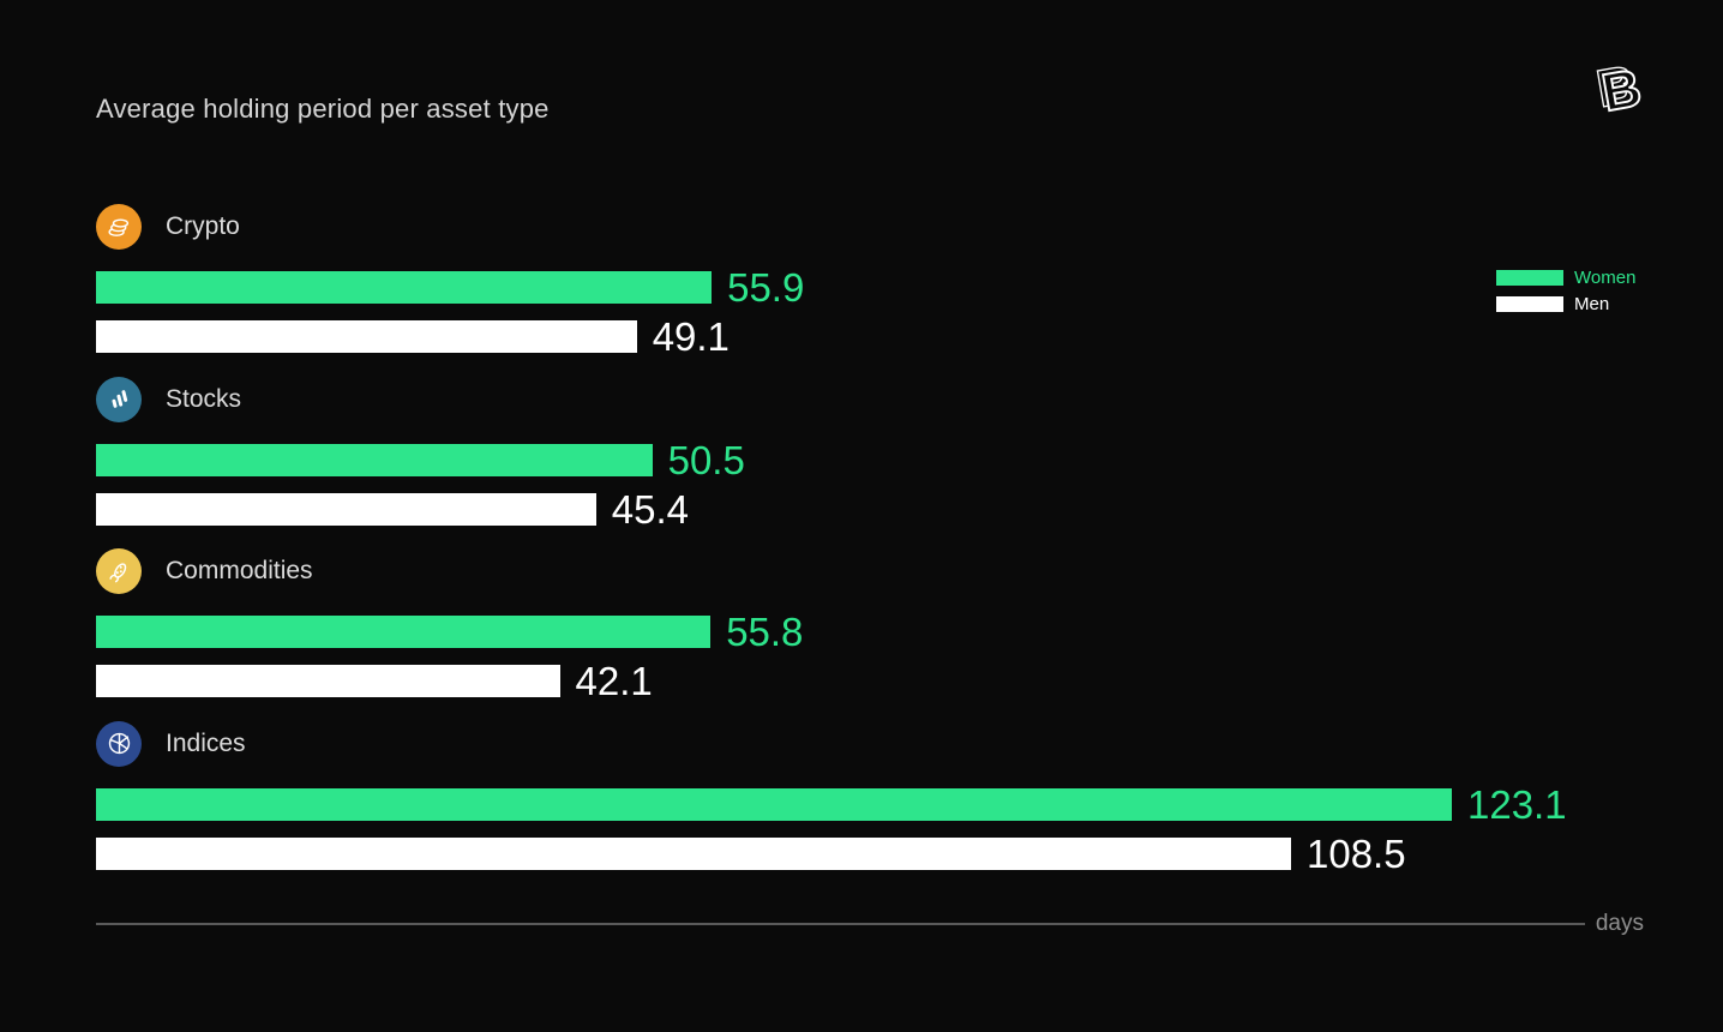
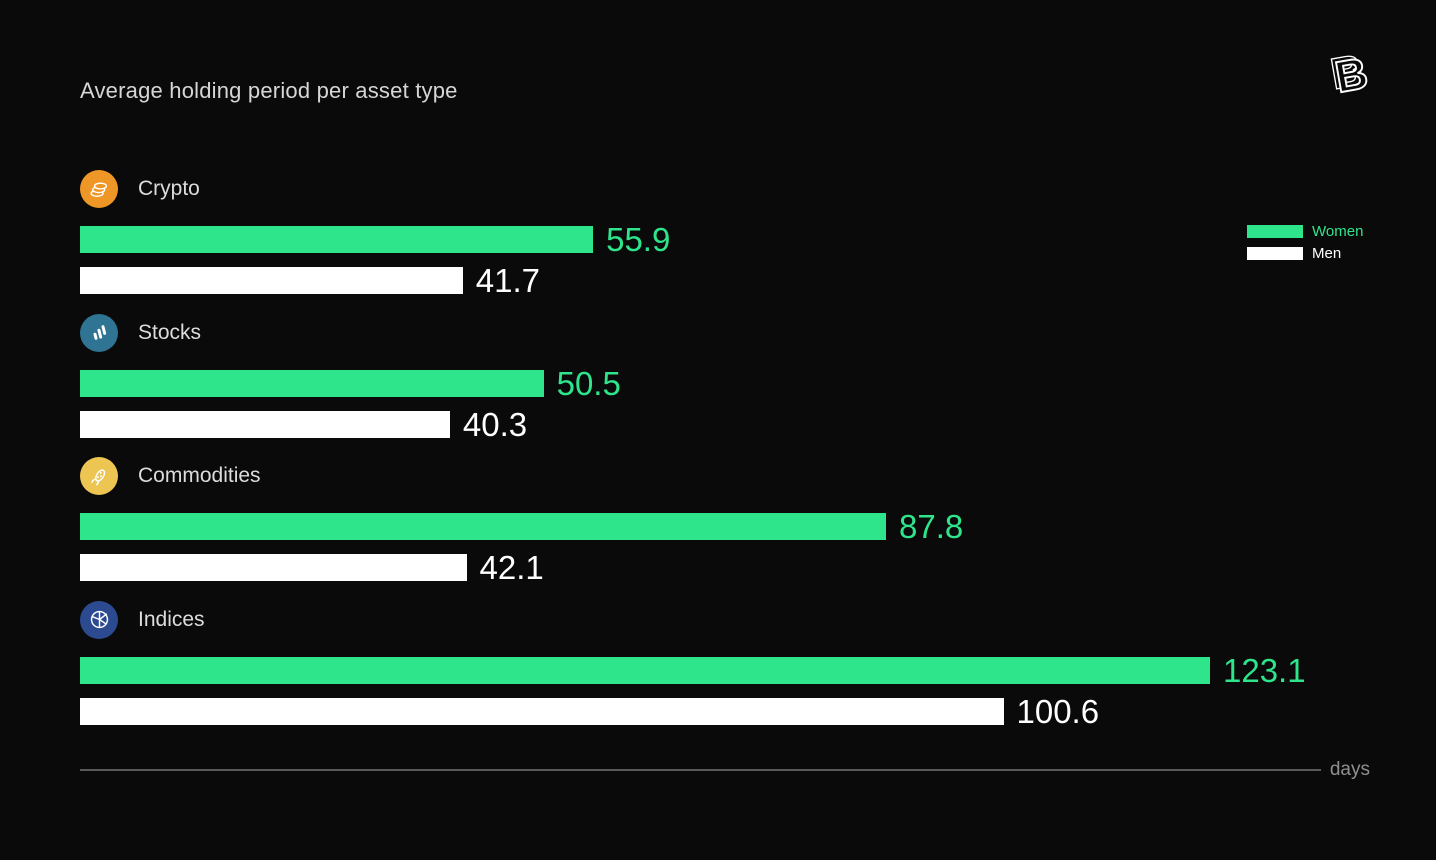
Men/Crypto: 49.1 -> 41.7
Men/Stocks: 45.4 -> 40.3
Women/Commodities: 55.8 -> 87.8
Men/Indices: 108.5 -> 100.6
